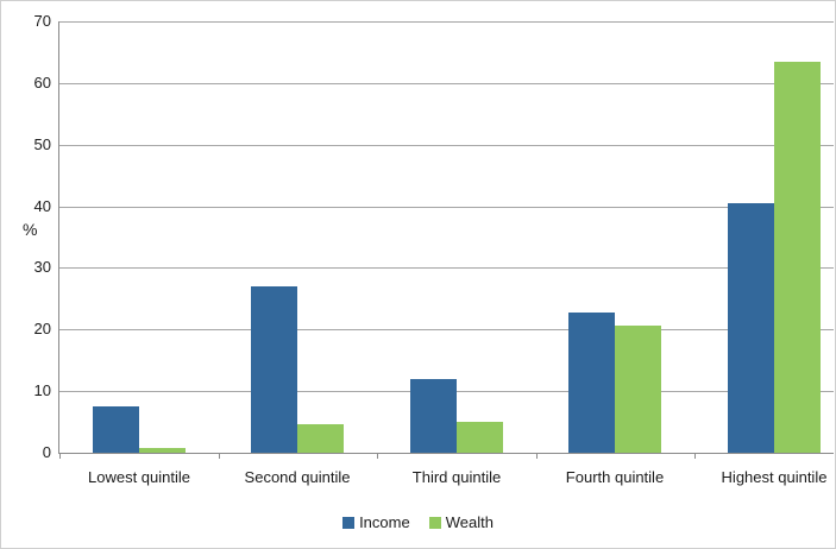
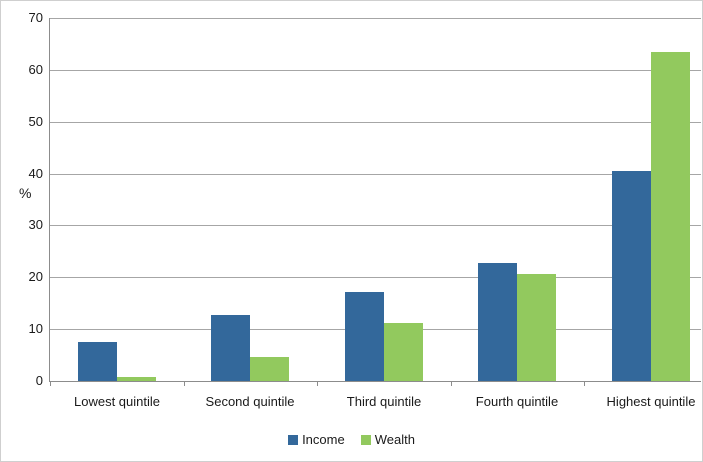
Income/Second quintile: 27 -> 13
Income/Third quintile: 12 -> 17
Wealth/Third quintile: 5 -> 11
